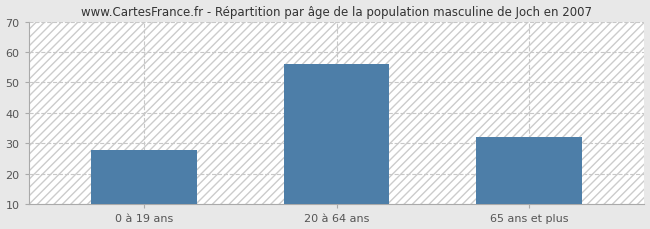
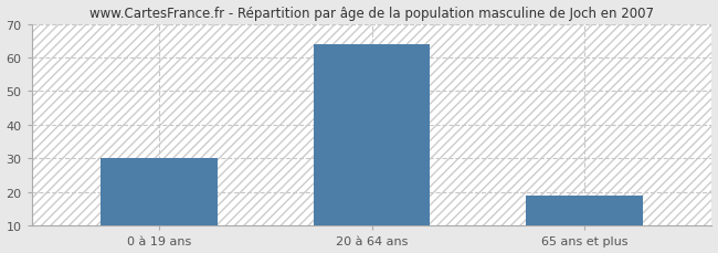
0 à 19 ans: 28 -> 30
20 à 64 ans: 56 -> 64
65 ans et plus: 32 -> 19
